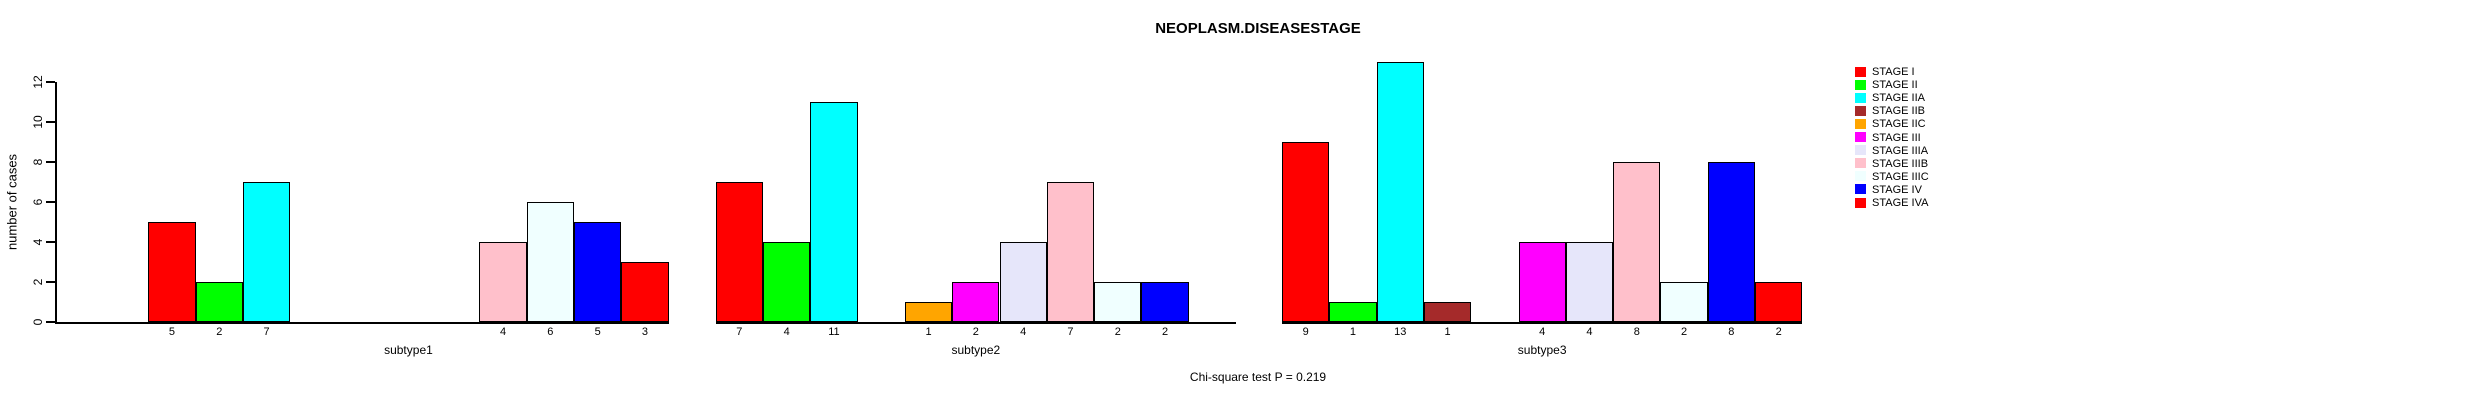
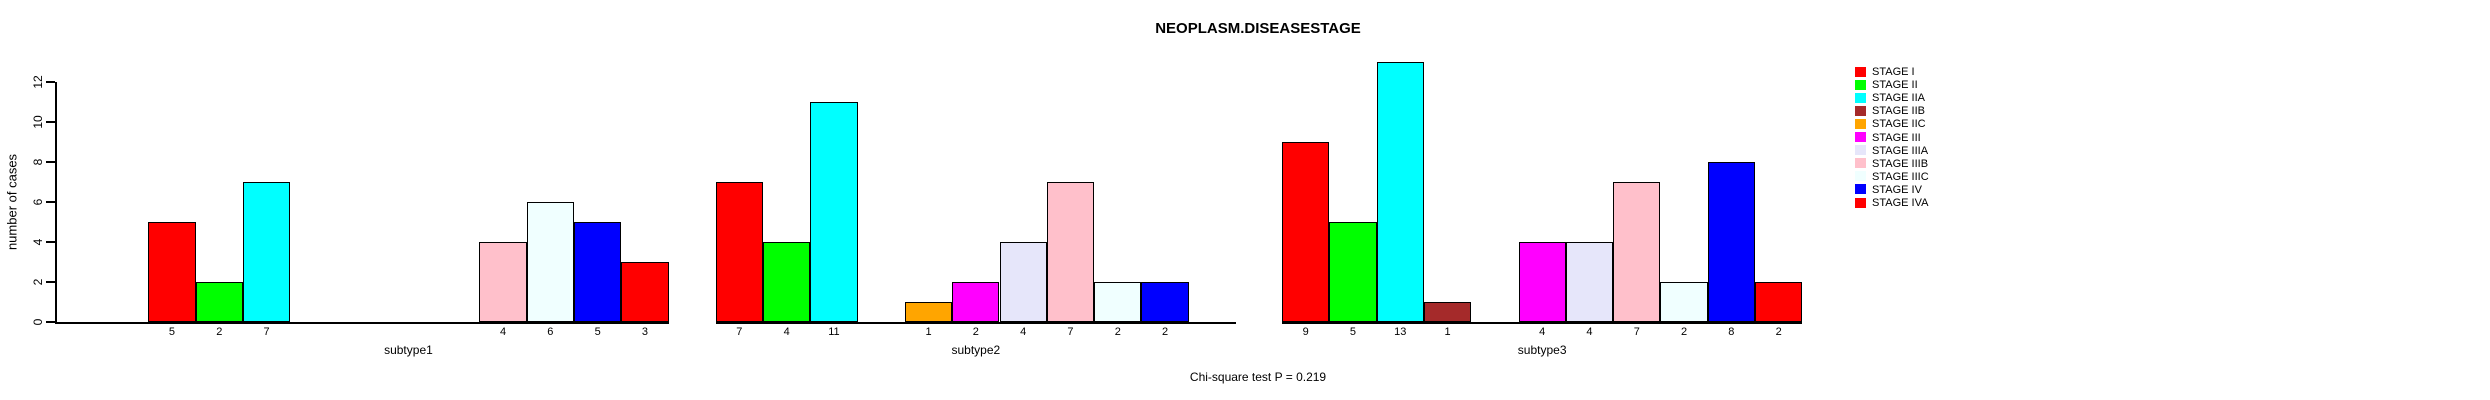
STAGE II/subtype3: 1 -> 5
STAGE IIIB/subtype3: 8 -> 7
